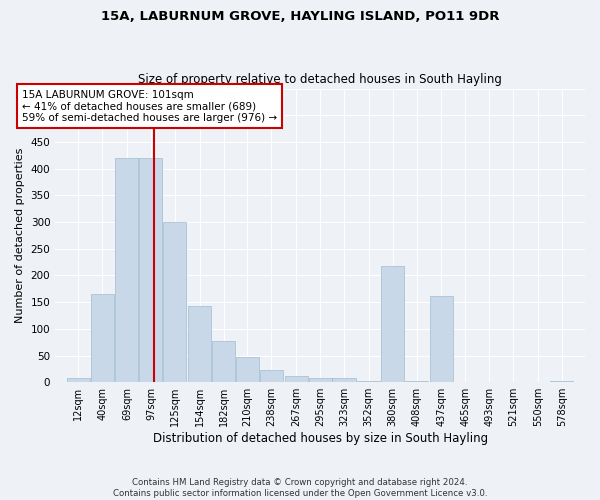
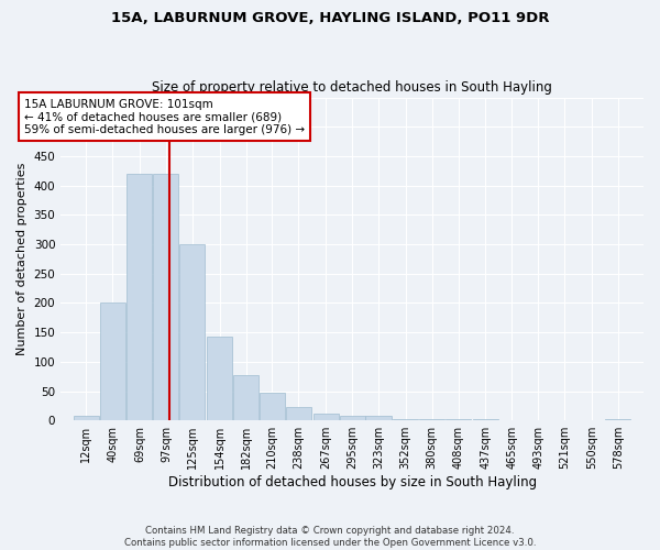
40sqm: 166 -> 200
380sqm: 218 -> 2
437sqm: 162 -> 2
